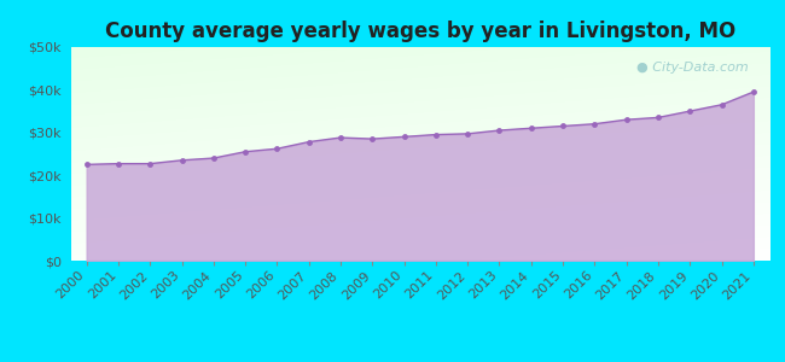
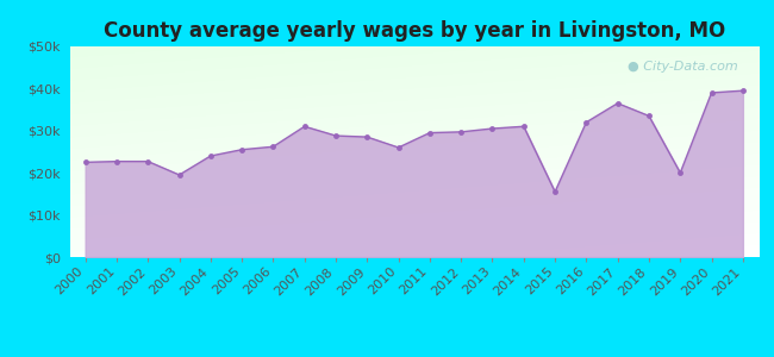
2003: $23.5k -> $19.5k
2007: $27.8k -> $31.0k
2010: $29.0k -> $26.0k
2015: $31.5k -> $15.5k
2017: $33.0k -> $36.5k
2019: $35.0k -> $20.0k
2020: $36.5k -> $39.0k
